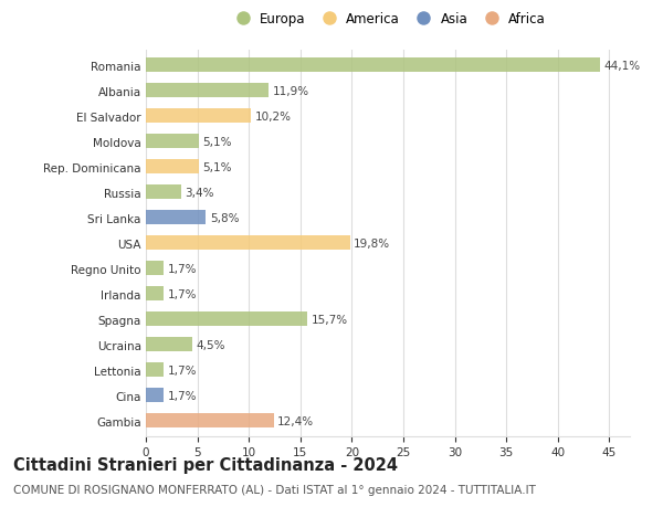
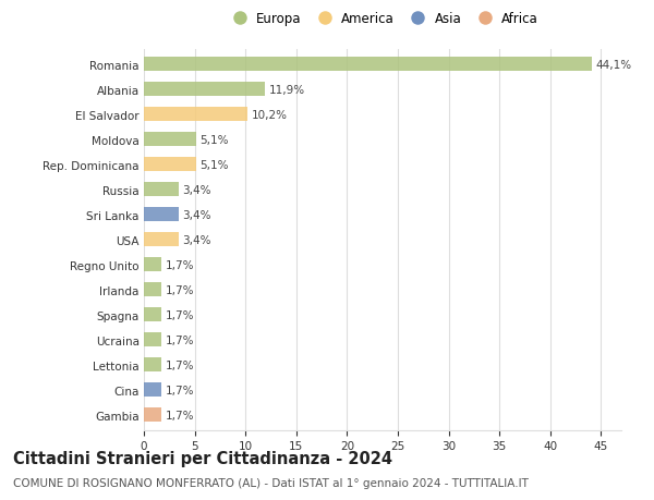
Sri Lanka: 5,8% -> 3,4%
USA: 19,8% -> 3,4%
Spagna: 15,7% -> 1,7%
Ucraina: 4,5% -> 1,7%
Gambia: 12,4% -> 1,7%
